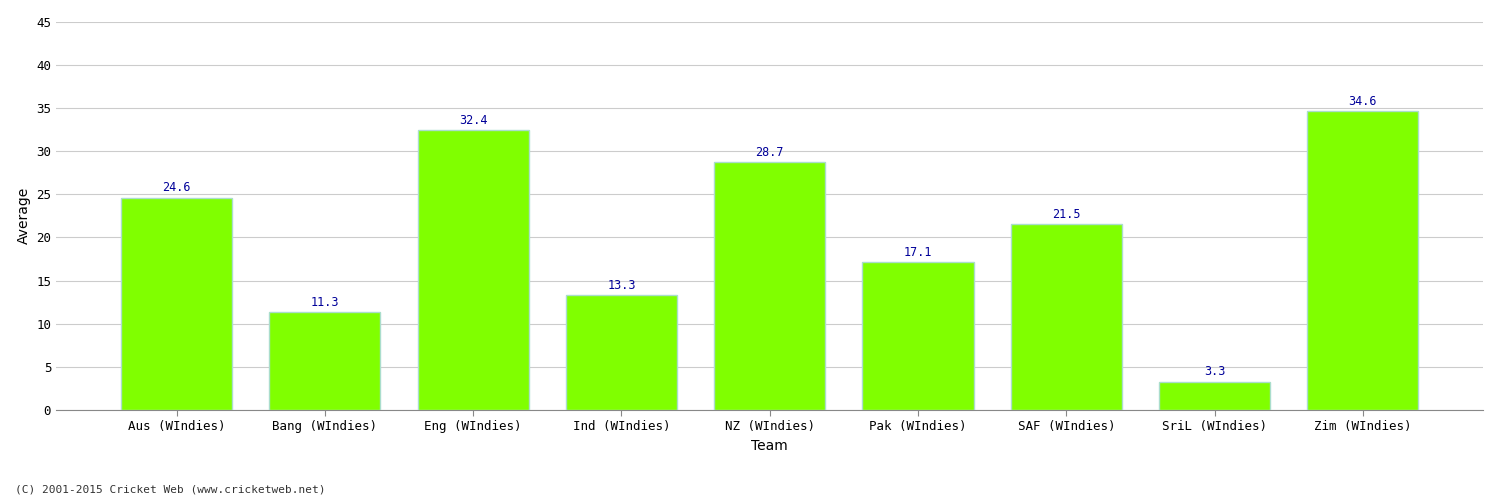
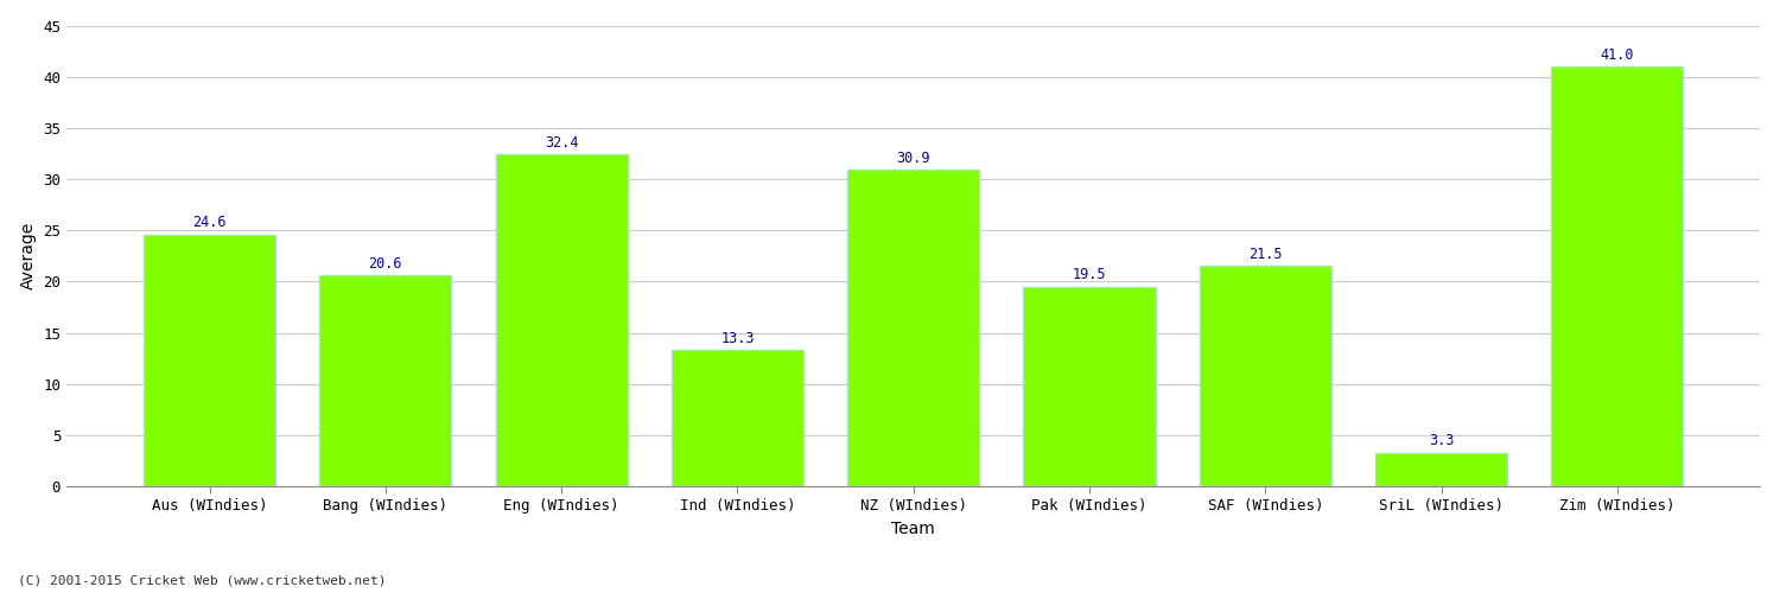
Bang (WIndies): 11.3 -> 20.6
NZ (WIndies): 28.7 -> 30.9
Pak (WIndies): 17.1 -> 19.5
Zim (WIndies): 34.6 -> 41.0
